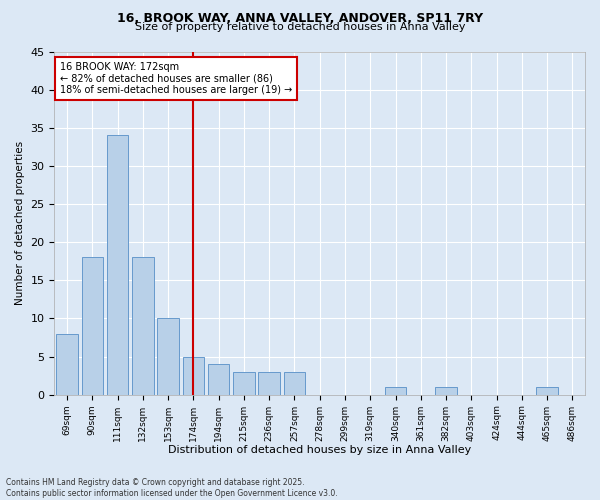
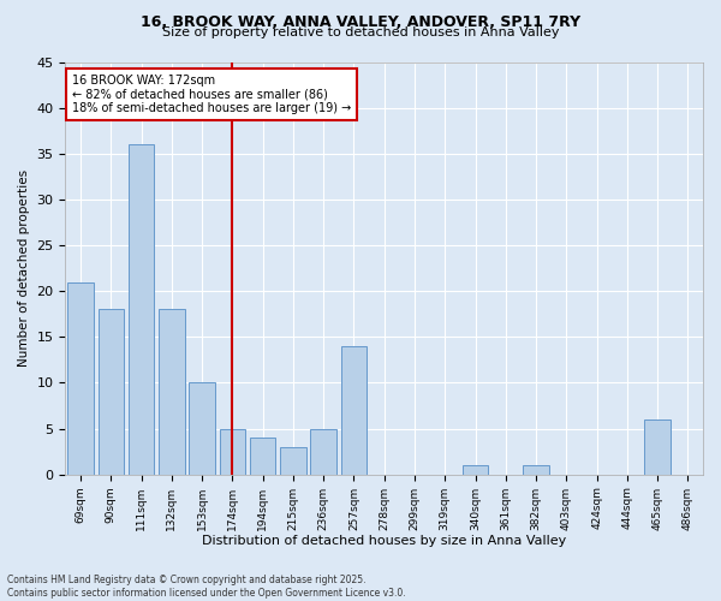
69sqm: 8 -> 21
111sqm: 34 -> 36
236sqm: 3 -> 5
257sqm: 3 -> 14
465sqm: 1 -> 6
